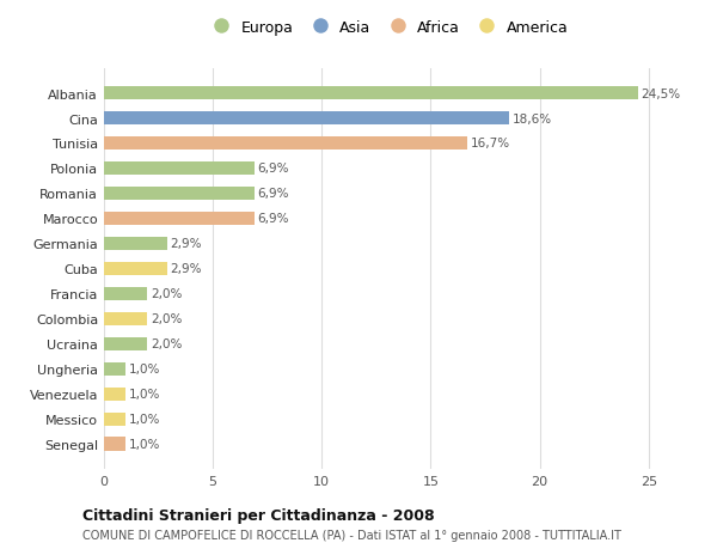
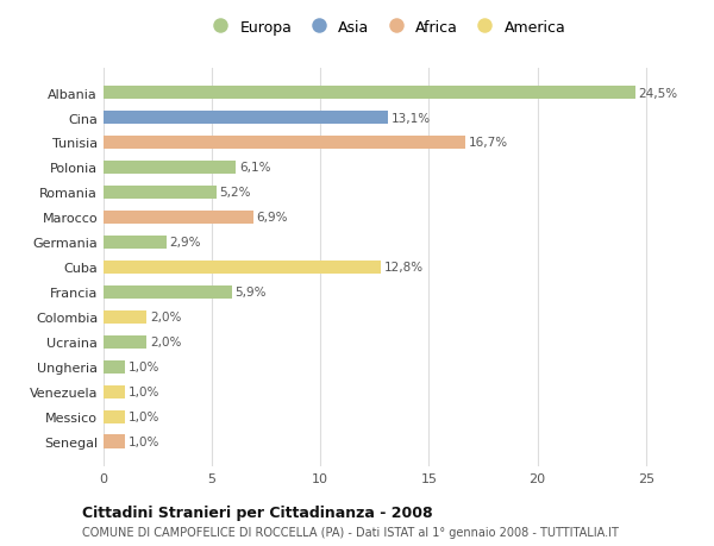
Cina: 18,6% -> 13,1%
Polonia: 6,9% -> 6,1%
Romania: 6,9% -> 5,2%
Cuba: 2,9% -> 12,8%
Francia: 2,0% -> 5,9%
